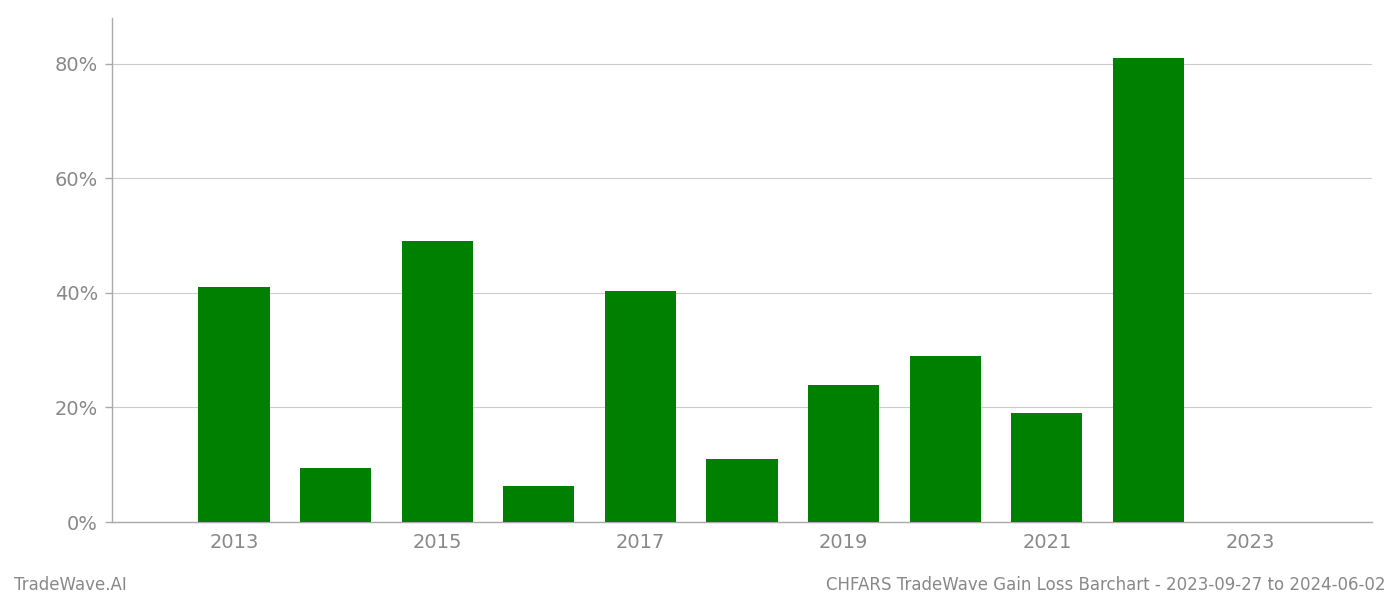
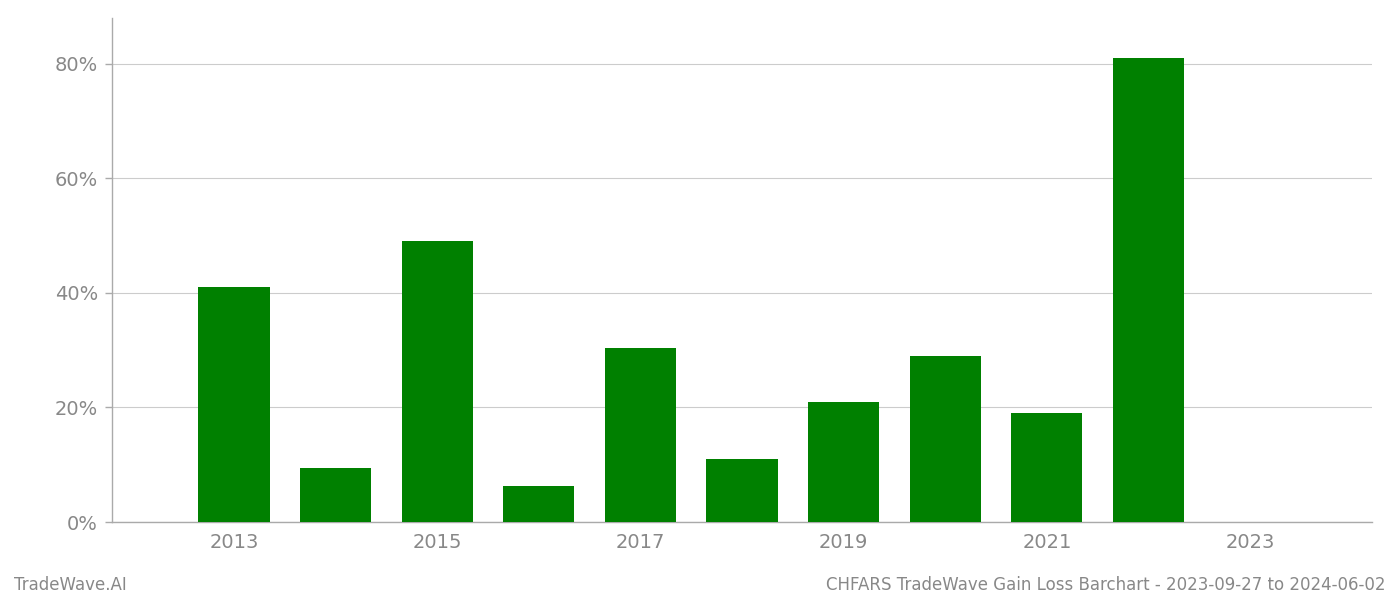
2017: 40.3% -> 30.4%
2019: 24.0% -> 21.0%
